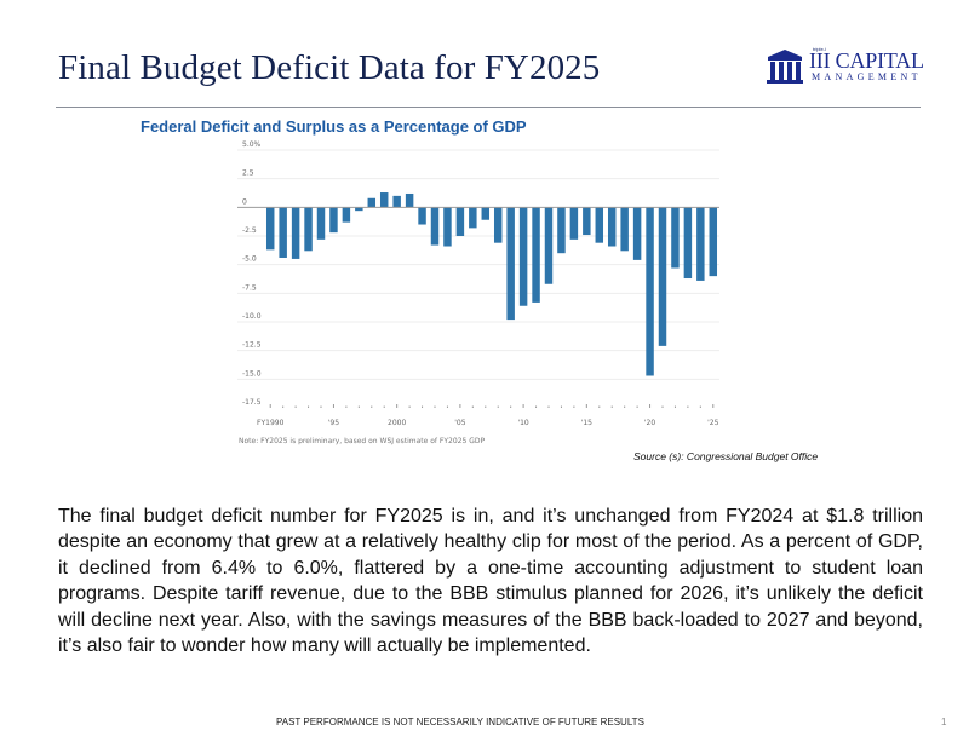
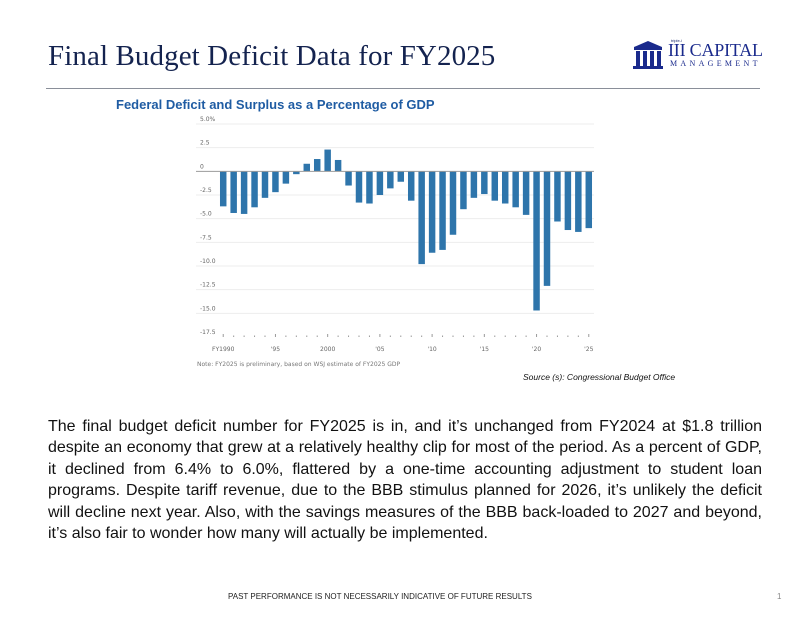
2000: 1% -> 2%
